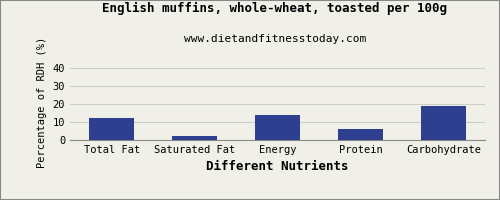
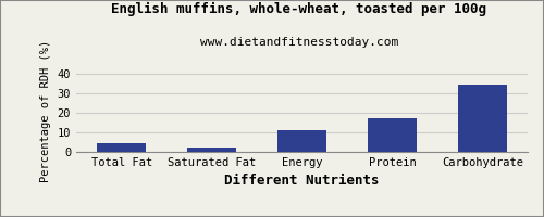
Total Fat: 12 -> 4
Energy: 14 -> 11
Protein: 6 -> 17
Carbohydrate: 19 -> 34
